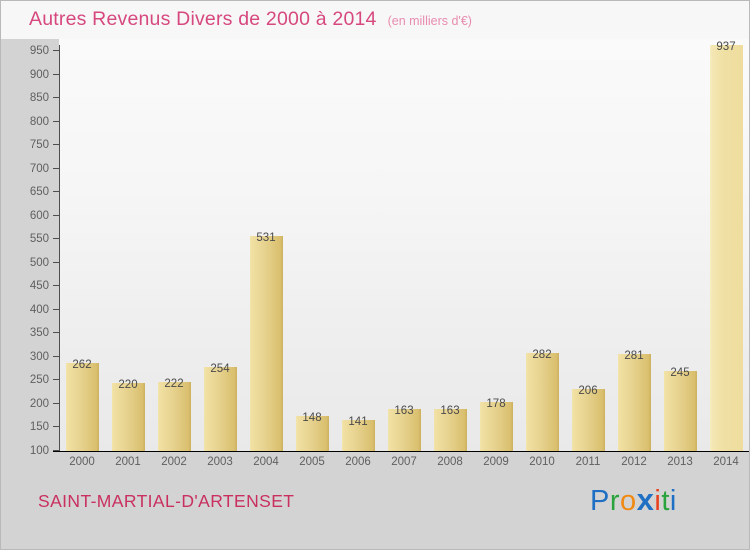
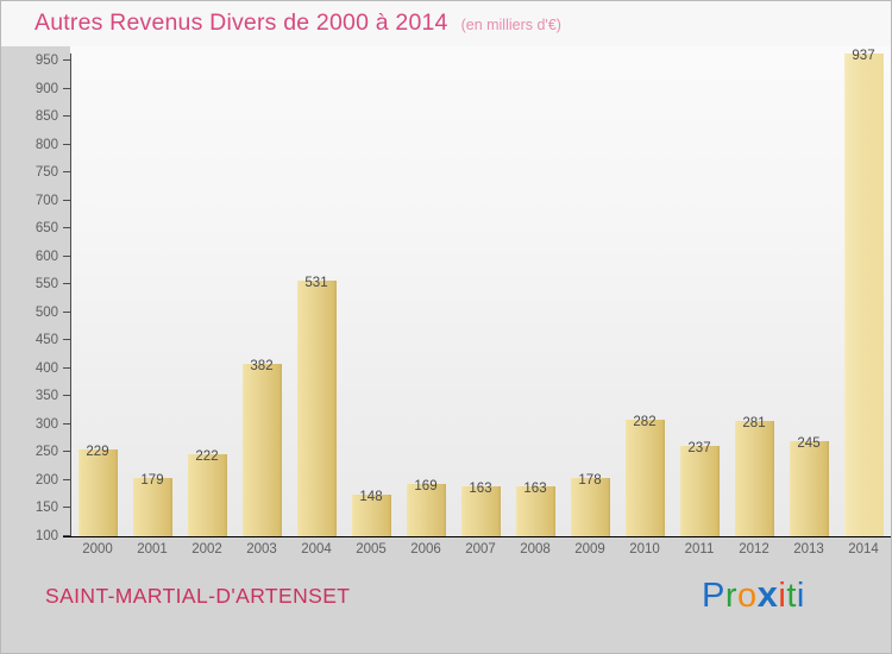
2000: 262 -> 229
2001: 220 -> 179
2003: 254 -> 382
2006: 141 -> 169
2011: 206 -> 237
